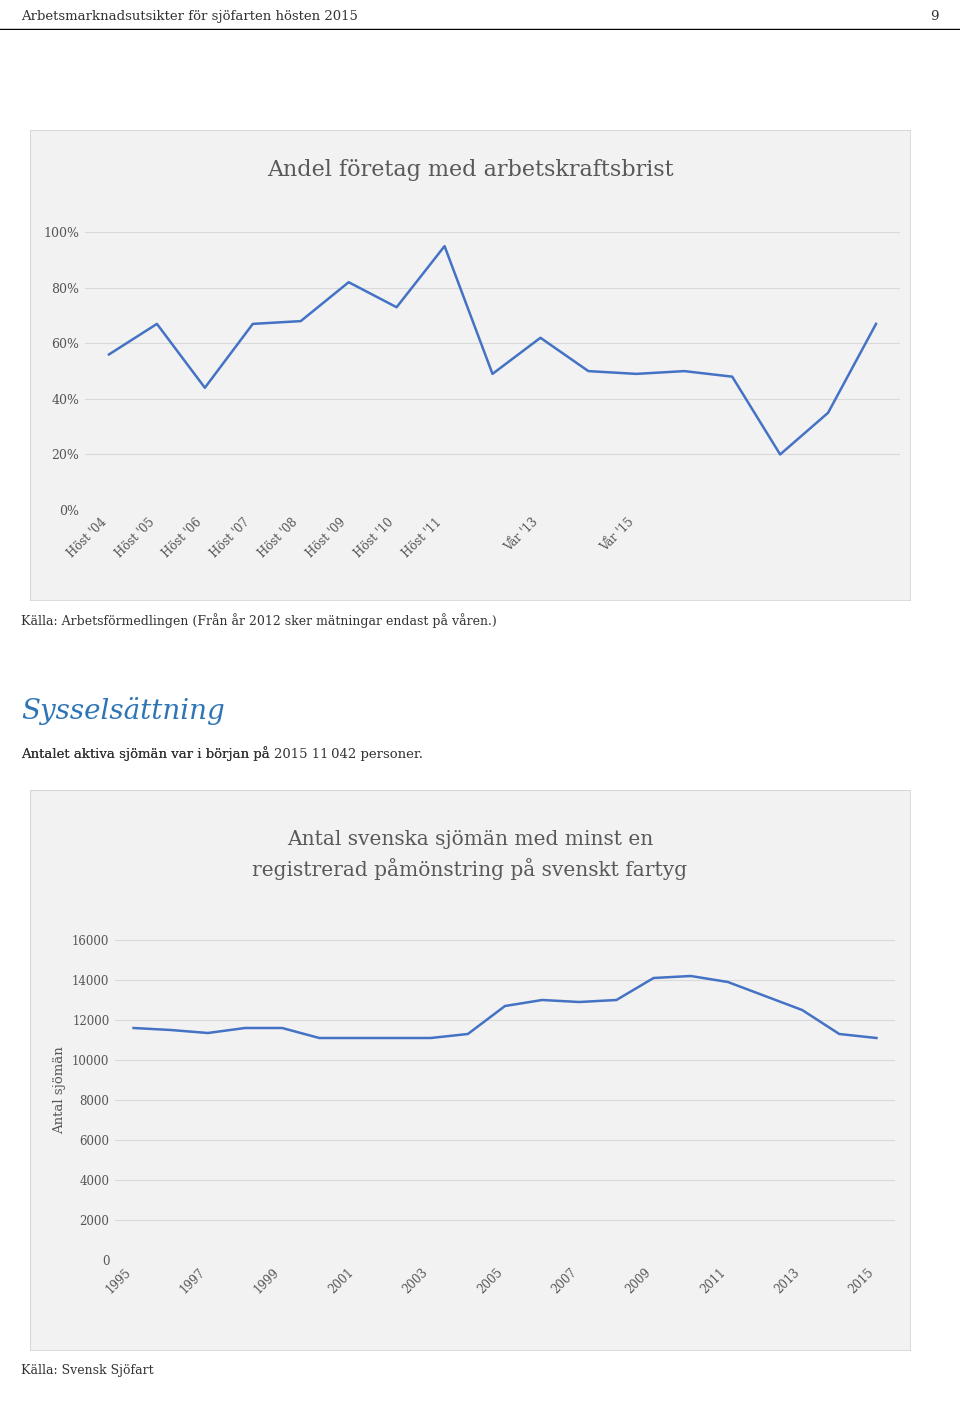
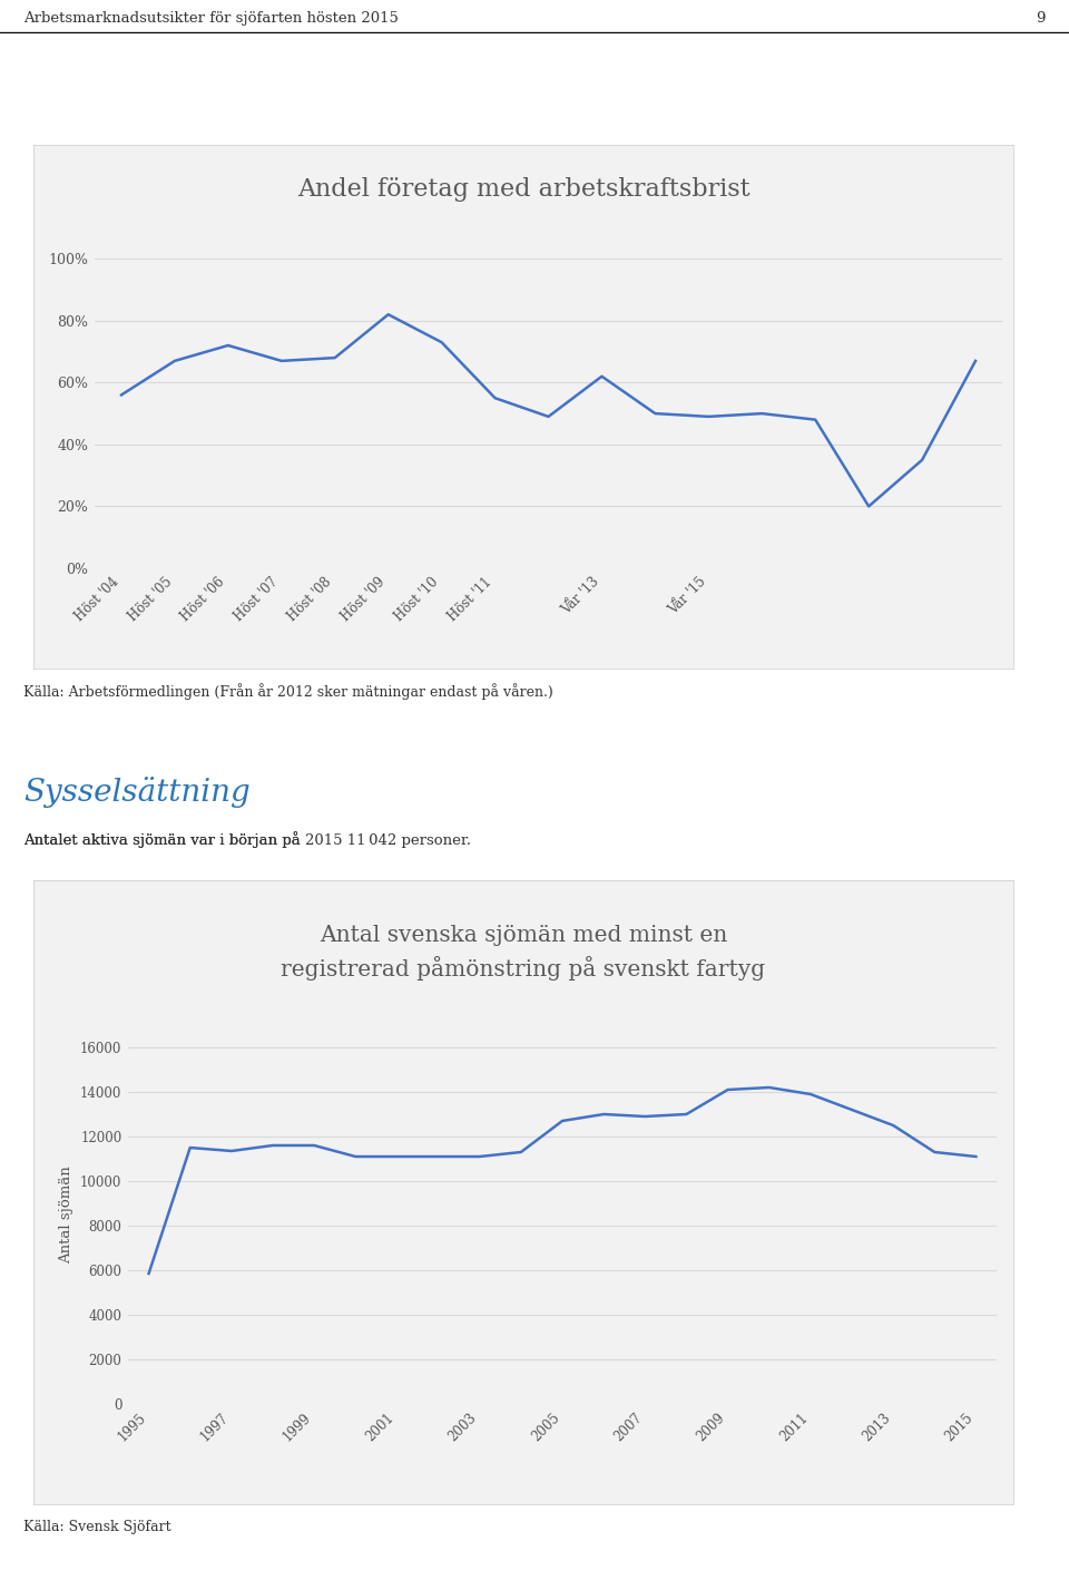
Höst '06: 44% -> 72%
Höst '11: 95% -> 55%
1995: 11600 -> 5850
